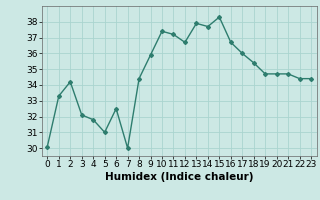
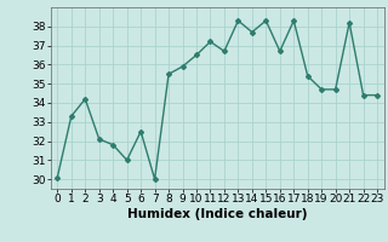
8: 34.4 -> 35.5
10: 37.4 -> 36.5
13: 37.9 -> 38.3
17: 36.0 -> 38.3
21: 34.7 -> 38.2
